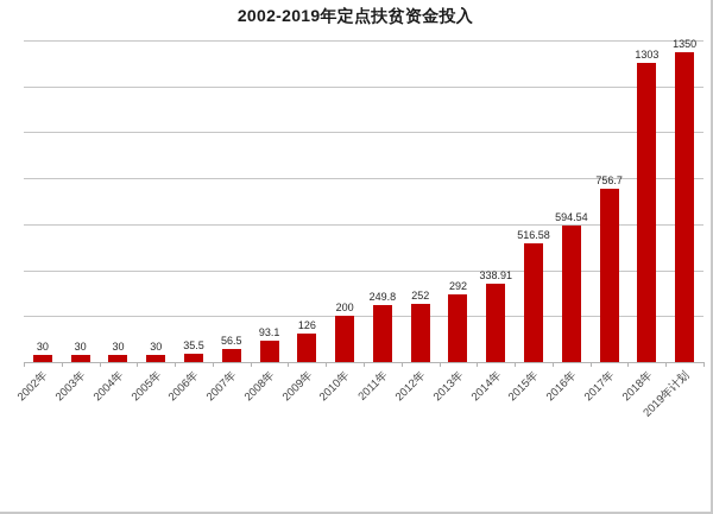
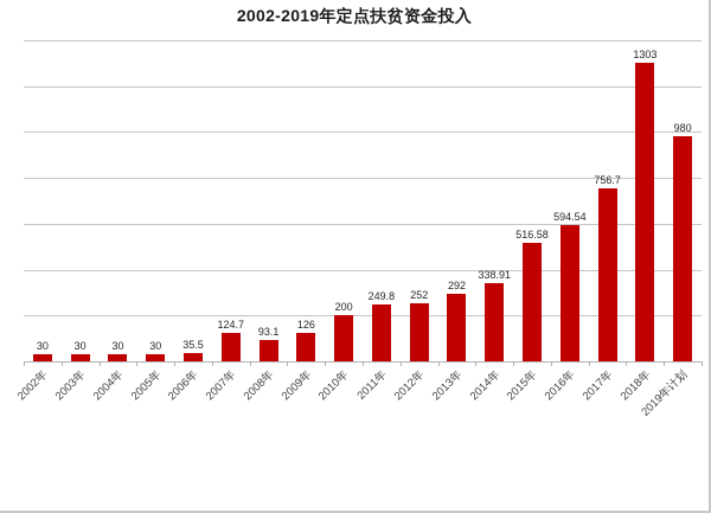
2007年: 56.5 -> 124.7
2019年计划: 1350 -> 980
